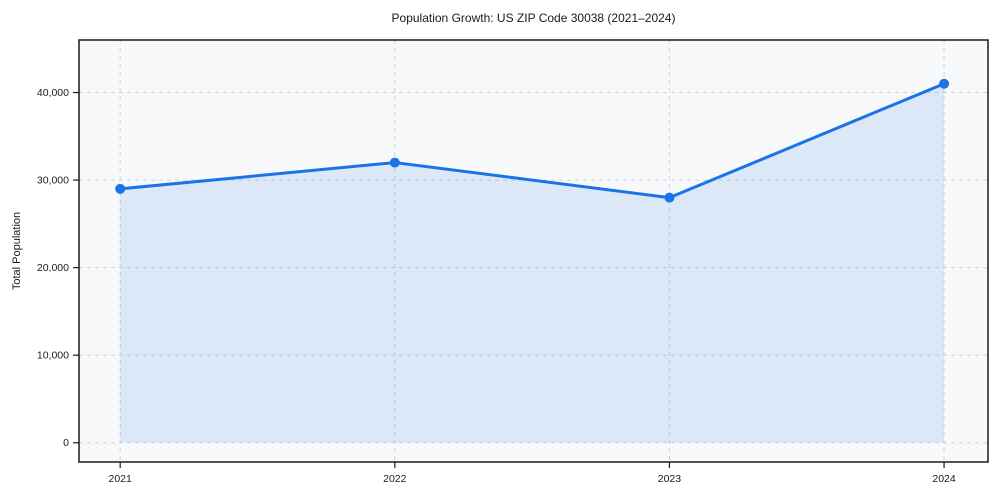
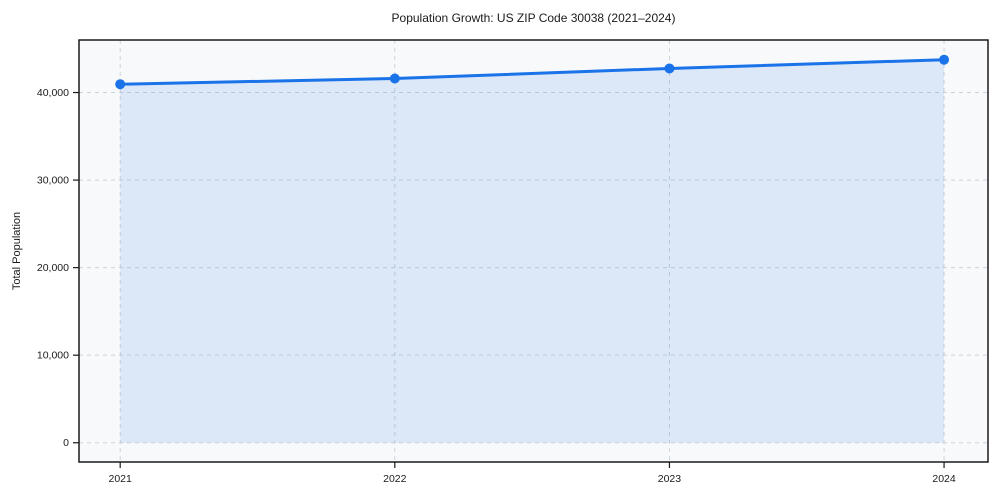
2021: 29000 -> 41000
2022: 32000 -> 42000
2023: 28000 -> 43000
2024: 41000 -> 44000
